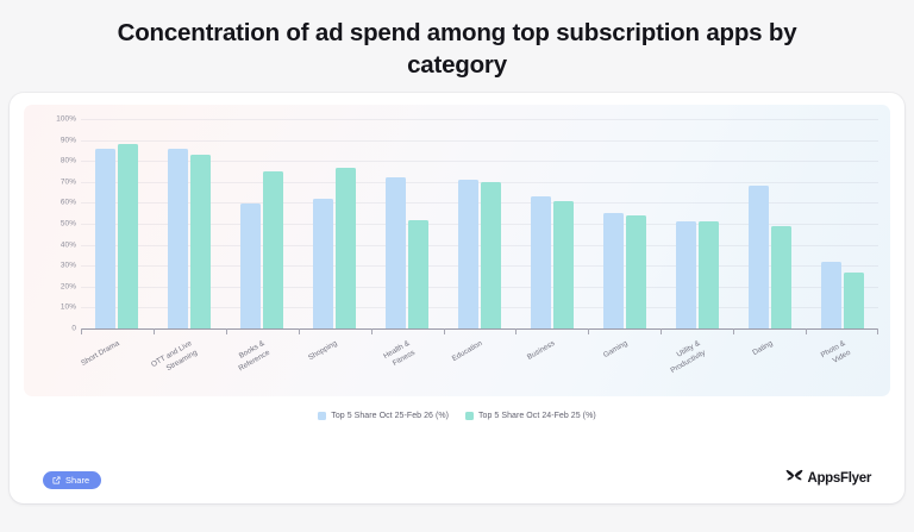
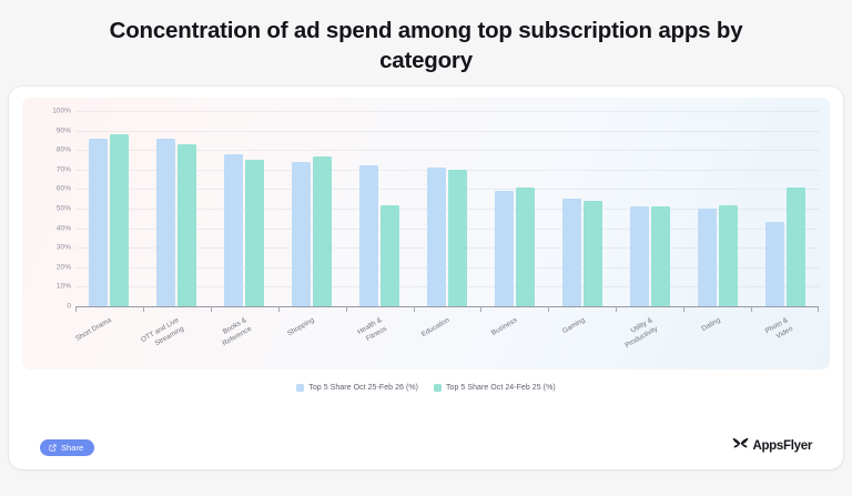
Top 5 Share Oct 25-Feb 26 (%)/Books & Reference: 60% -> 78%
Top 5 Share Oct 25-Feb 26 (%)/Shopping: 62% -> 74%
Top 5 Share Oct 25-Feb 26 (%)/Business: 63% -> 59%
Top 5 Share Oct 25-Feb 26 (%)/Dating: 68% -> 50%
Top 5 Share Oct 24-Feb 25 (%)/Dating: 49% -> 52%
Top 5 Share Oct 25-Feb 26 (%)/Photo & Video: 32% -> 43%
Top 5 Share Oct 24-Feb 25 (%)/Photo & Video: 27% -> 61%
